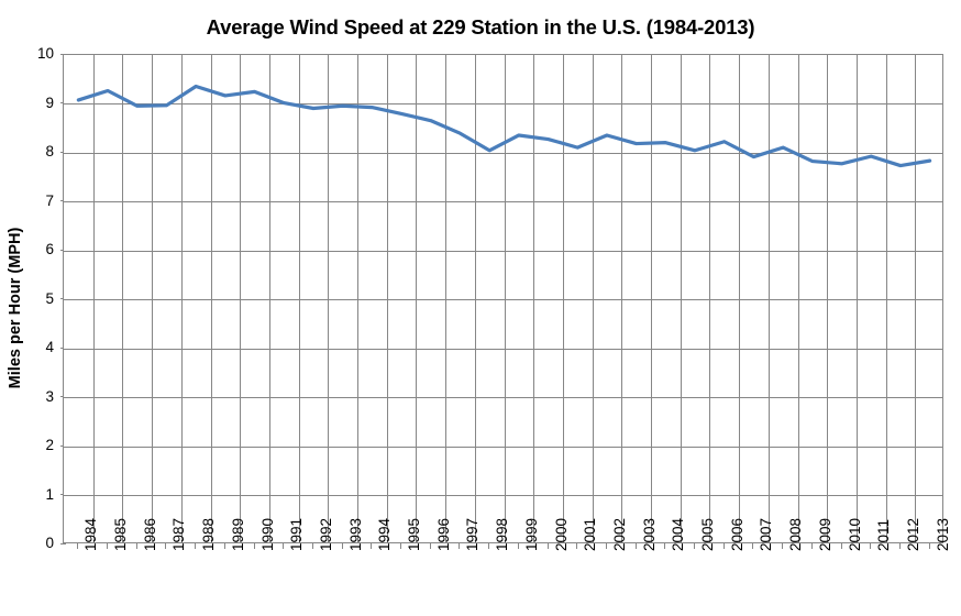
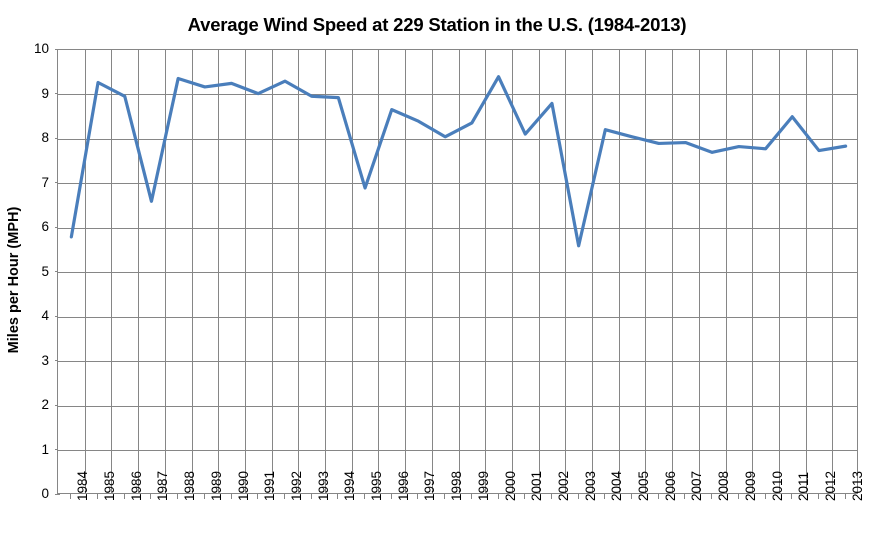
1984: 9.1 -> 5.8
1987: 9.0 -> 6.6
1992: 8.9 -> 9.3
1995: 8.8 -> 6.9
2000: 8.3 -> 9.4
2002: 8.4 -> 8.8
2003: 8.2 -> 5.6
2006: 8.2 -> 7.9
2008: 8.1 -> 7.7
2011: 7.9 -> 8.5
